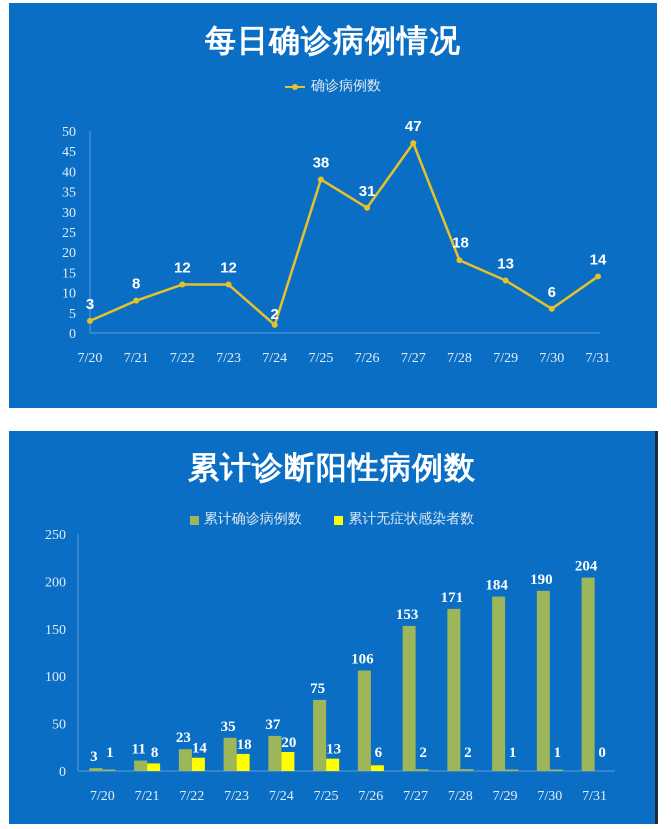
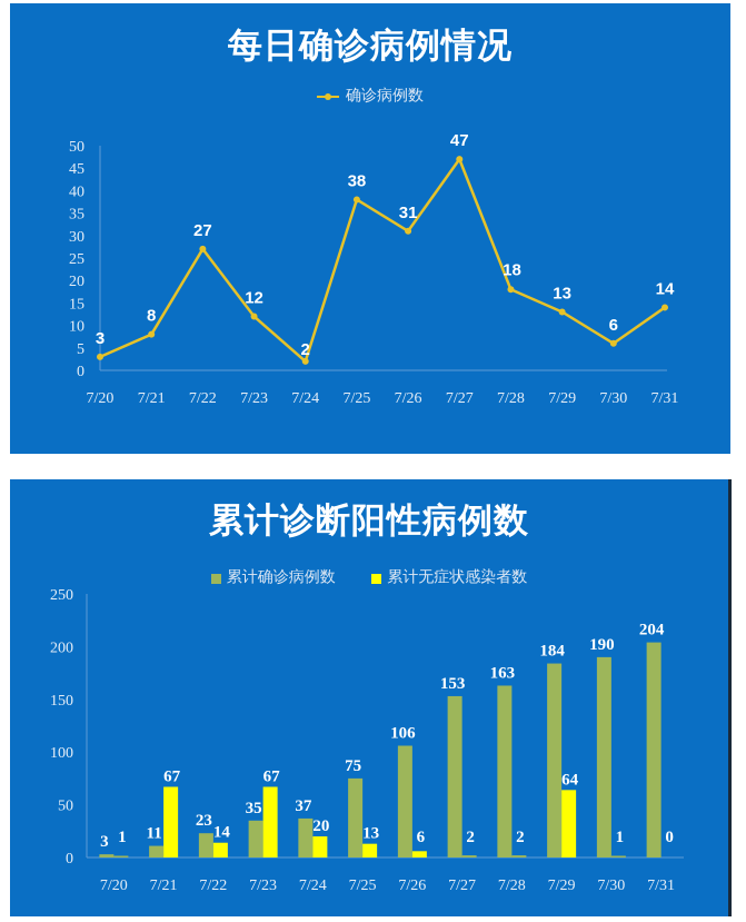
每日确诊病例情况/7/22: 12 -> 27
累计诊断阳性病例数/累计无症状感染者数/7/21: 8 -> 67
累计诊断阳性病例数/累计无症状感染者数/7/23: 18 -> 67
累计诊断阳性病例数/累计确诊病例数/7/28: 171 -> 163
累计诊断阳性病例数/累计无症状感染者数/7/29: 1 -> 64
